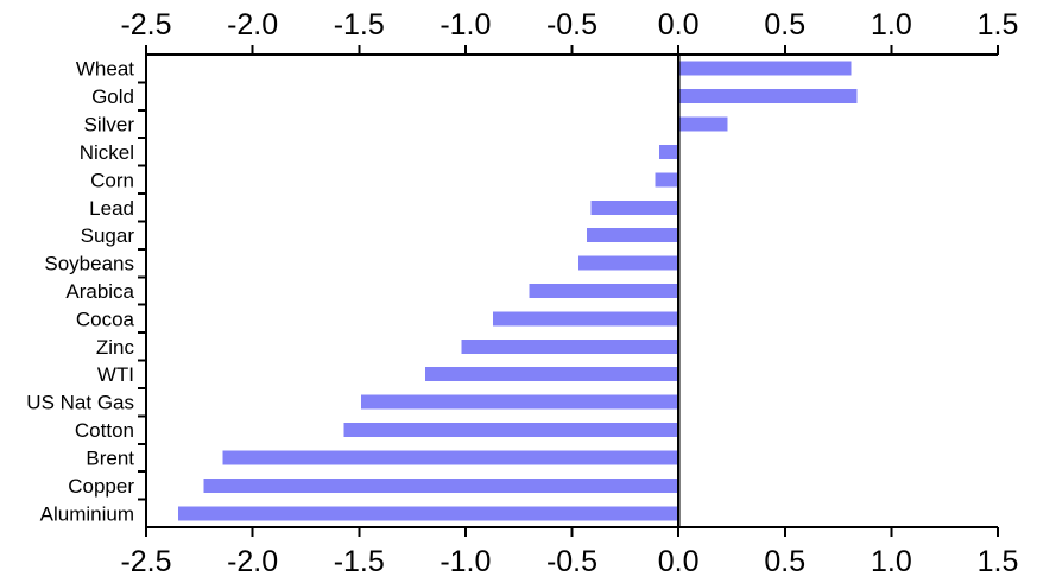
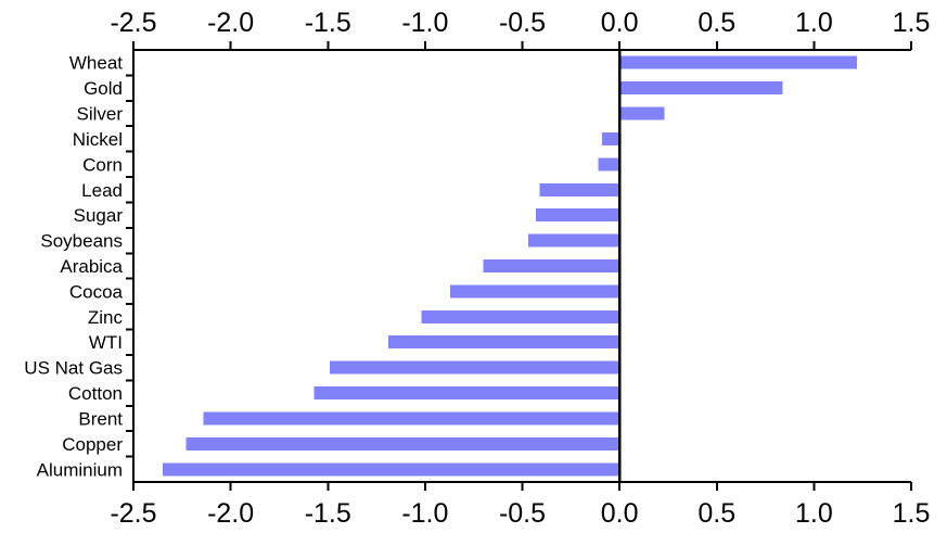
Wheat: 0.81 -> 1.22
